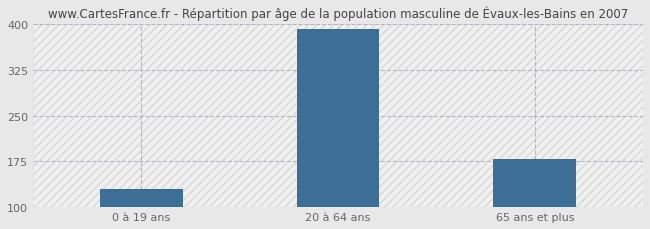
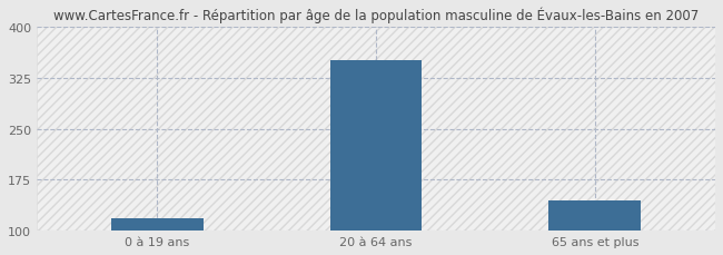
0 à 19 ans: 130 -> 118
20 à 64 ans: 392 -> 352
65 ans et plus: 179 -> 144
